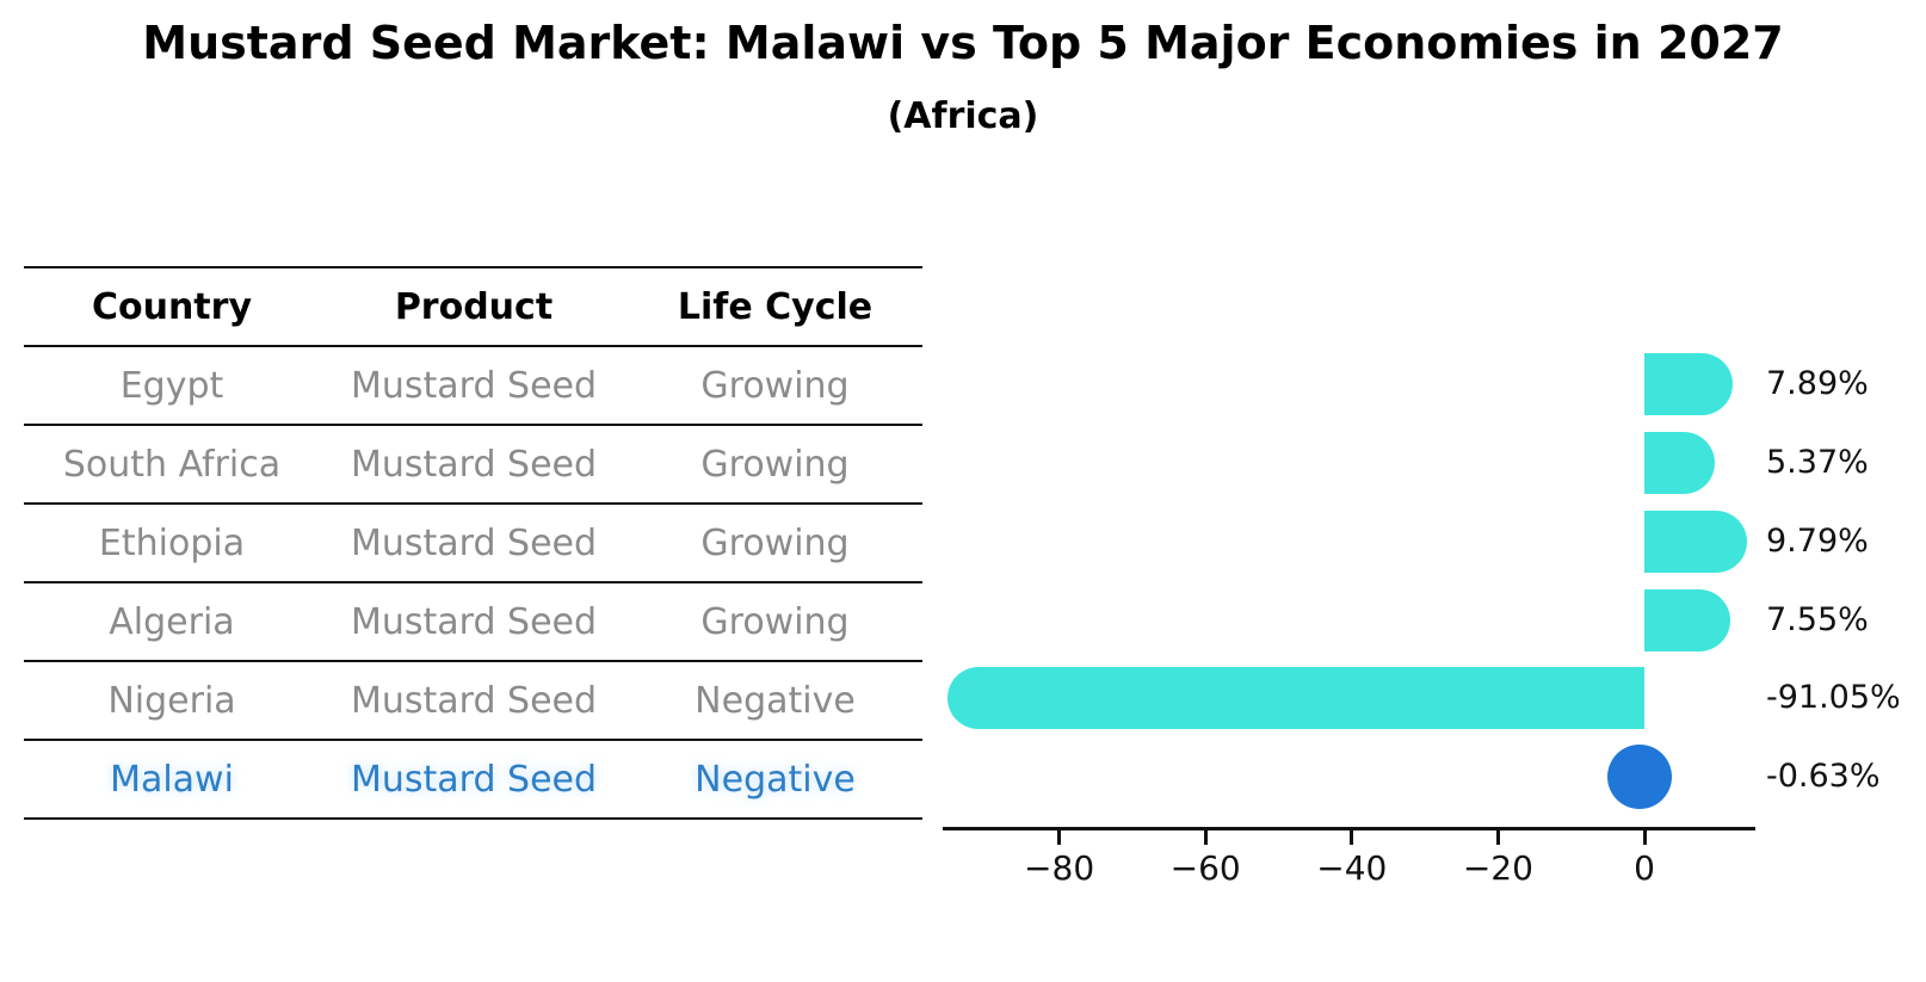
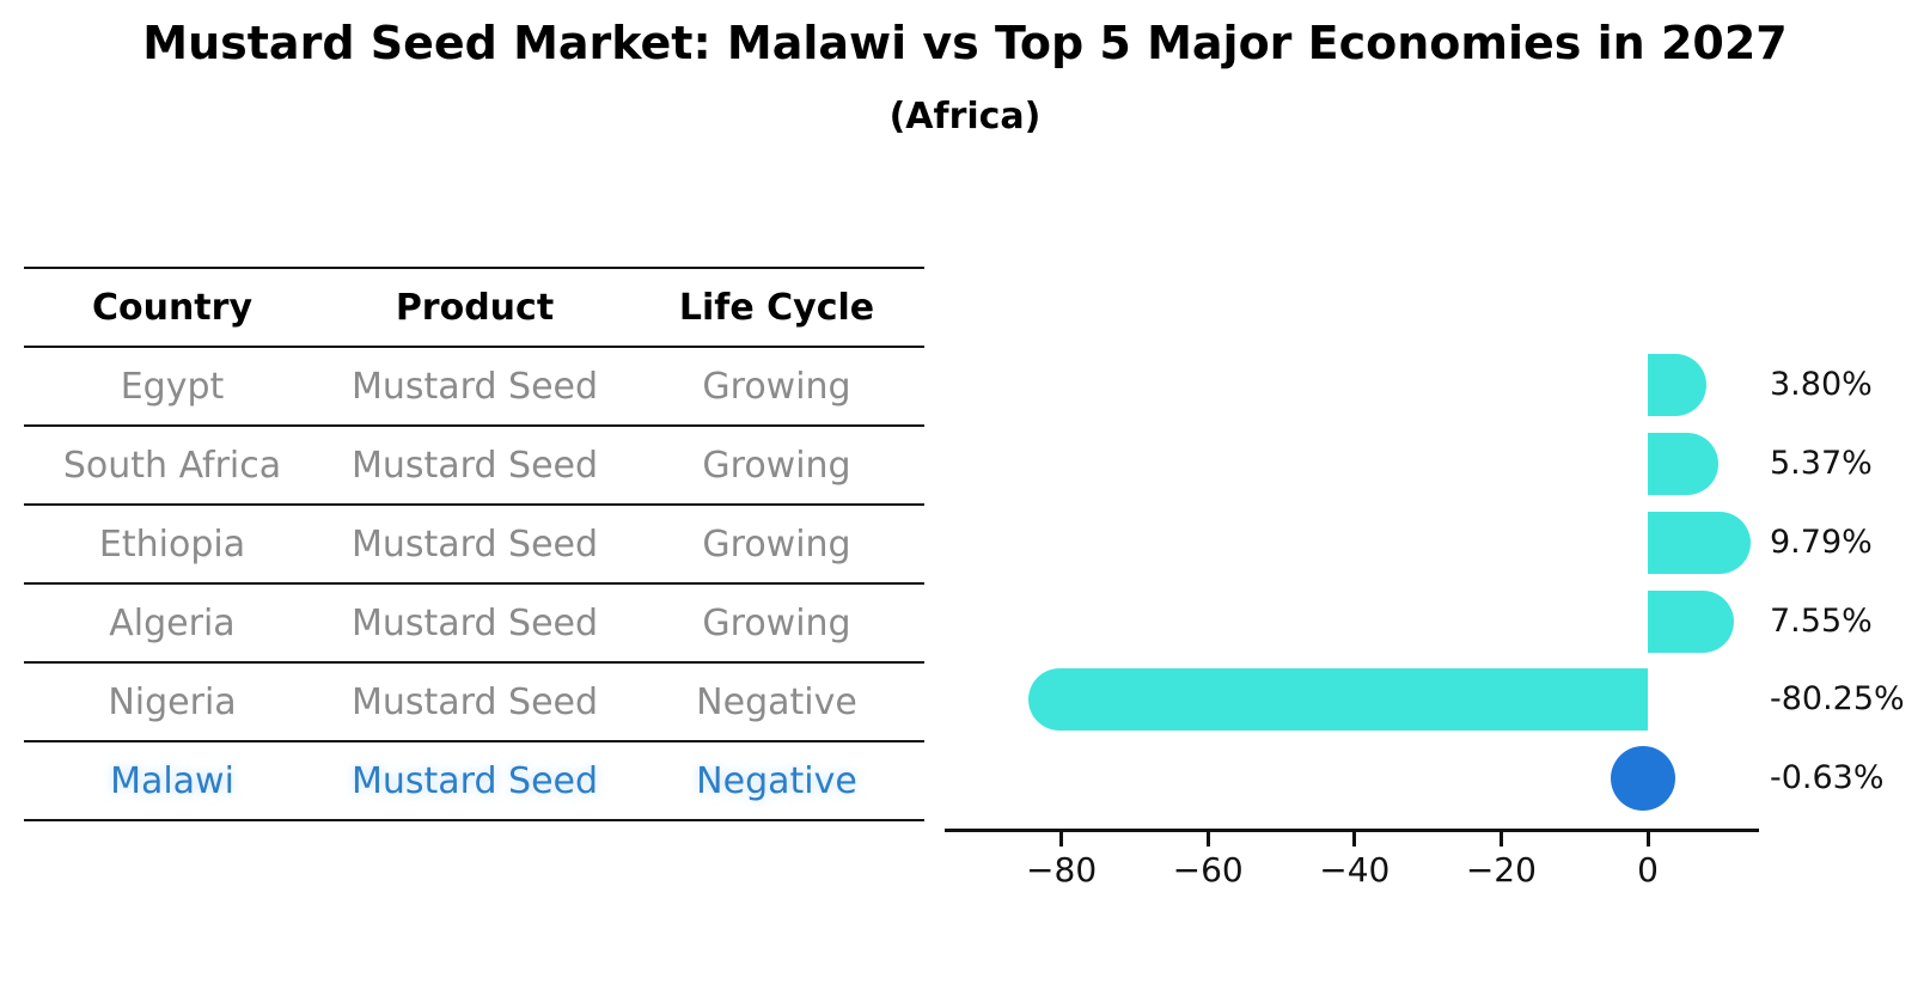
Egypt: 7.89% -> 3.80%
Nigeria: -91.05% -> -80.25%
